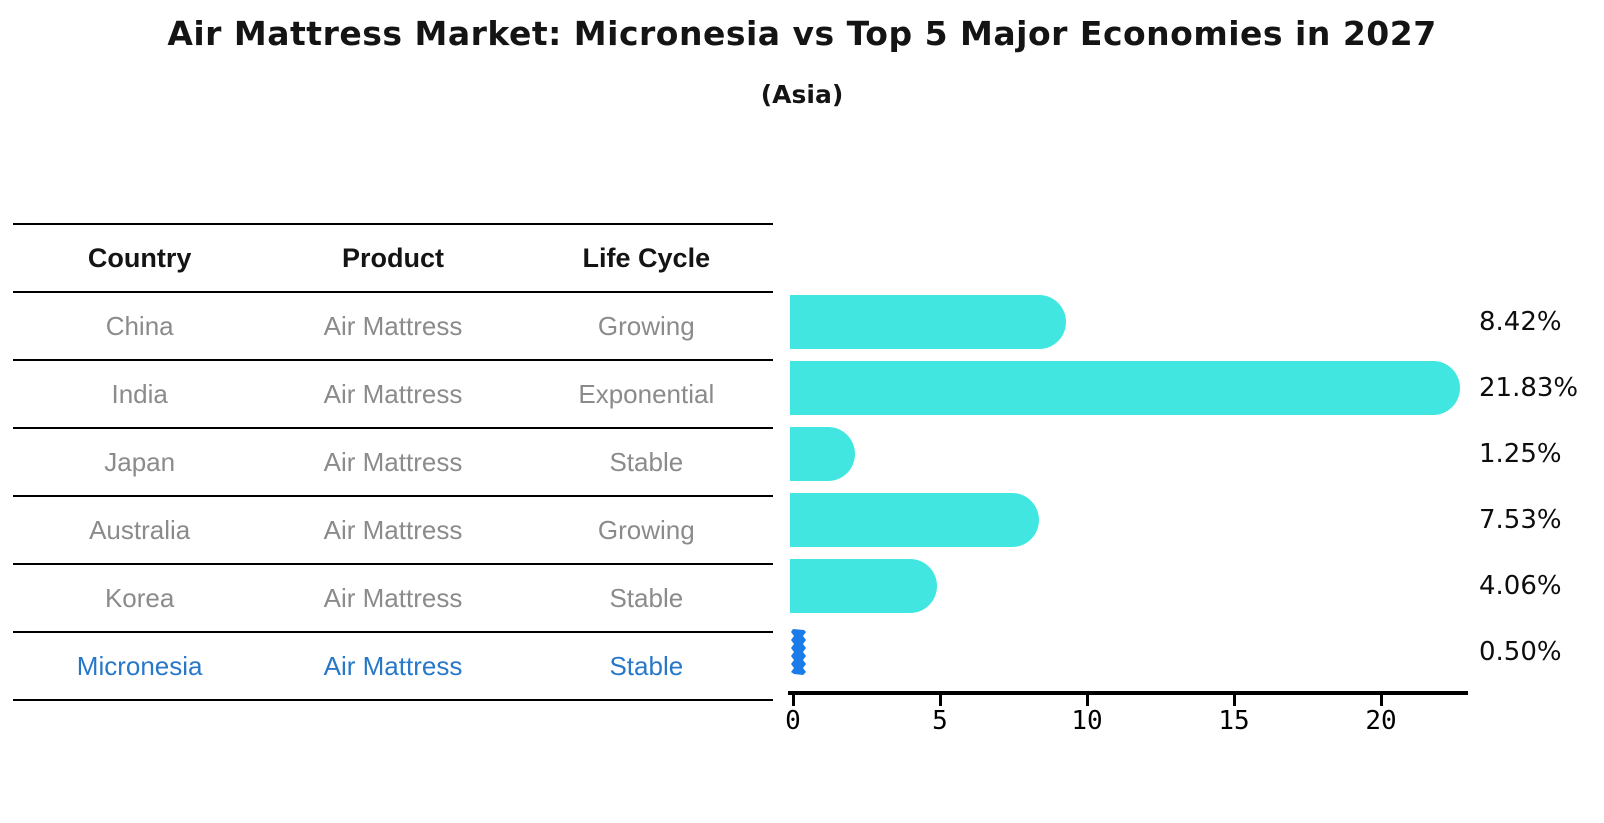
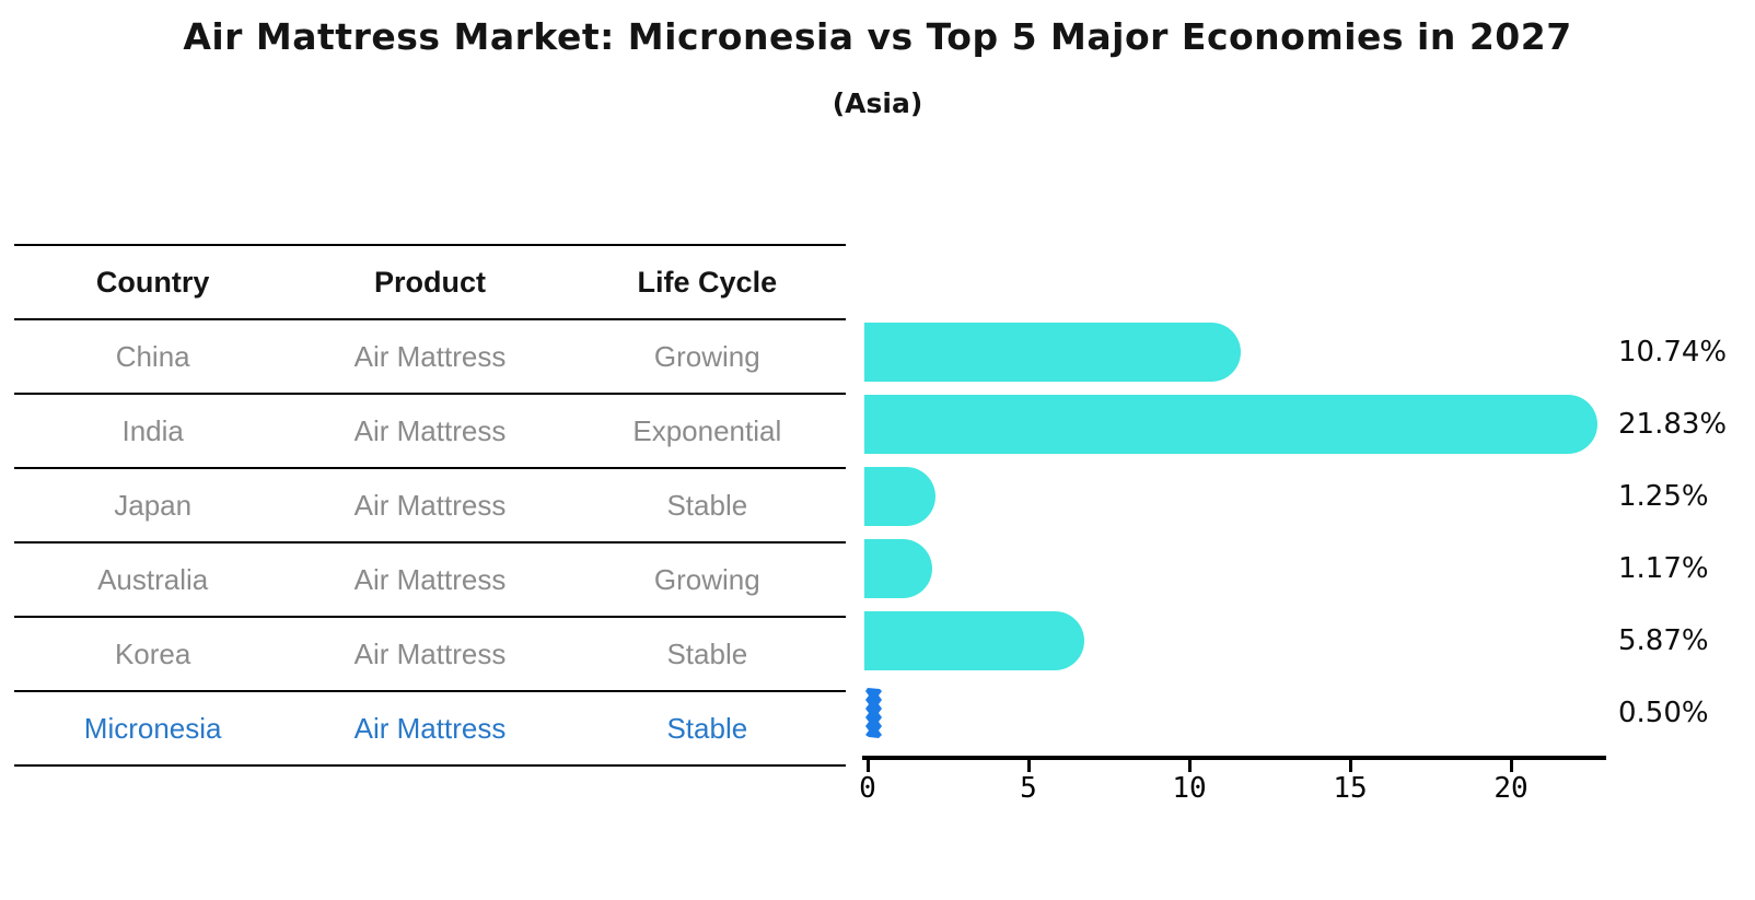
China: 8.42% -> 10.74%
Australia: 7.53% -> 1.17%
Korea: 4.06% -> 5.87%
